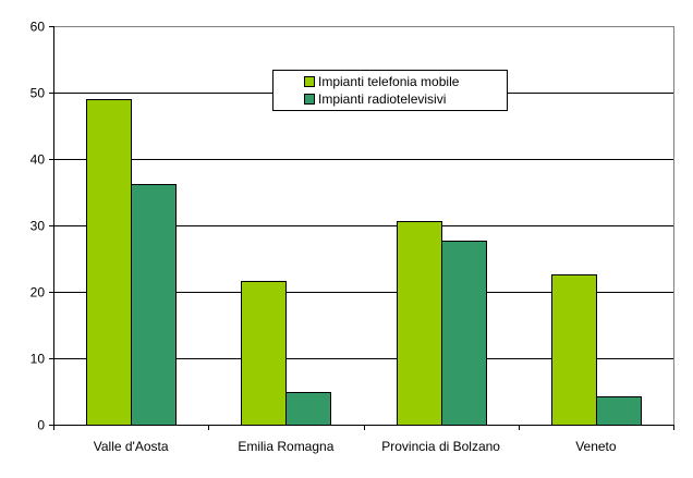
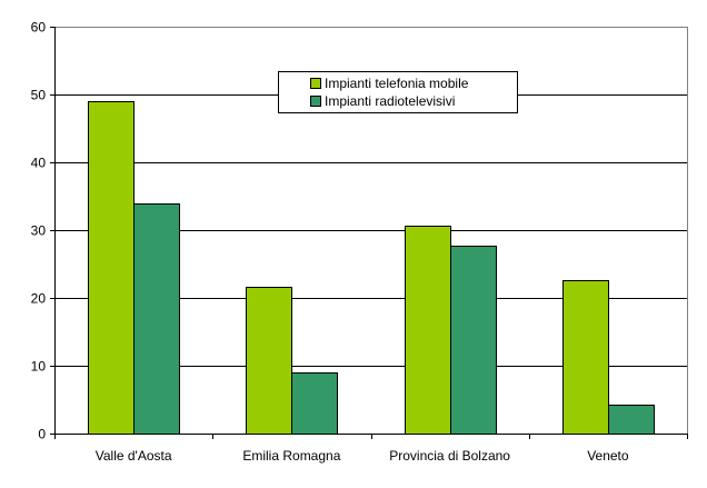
Impianti radiotelevisivi/Valle d'Aosta: 36 -> 34
Impianti radiotelevisivi/Emilia Romagna: 5 -> 9
